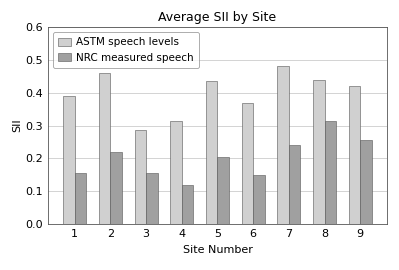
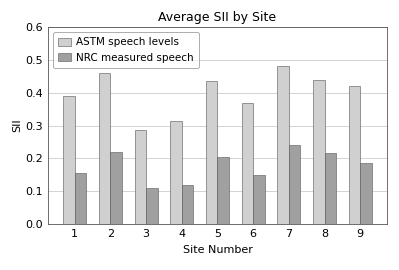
NRC measured speech/3: 0.155 -> 0.110
NRC measured speech/8: 0.315 -> 0.215
NRC measured speech/9: 0.255 -> 0.185
